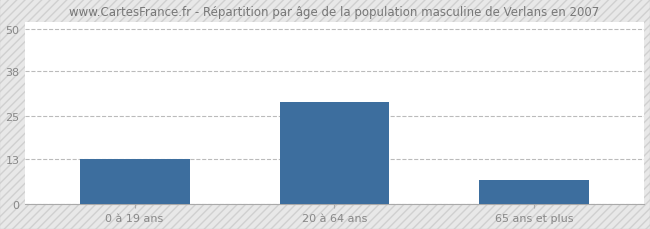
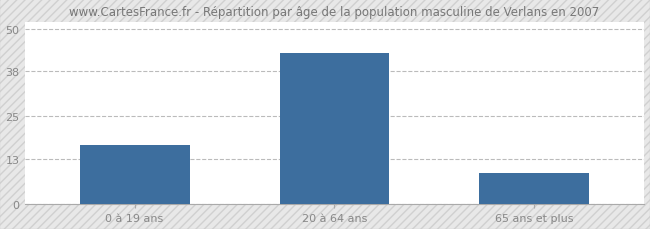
0 à 19 ans: 13 -> 17
20 à 64 ans: 29 -> 43
65 ans et plus: 7 -> 9
